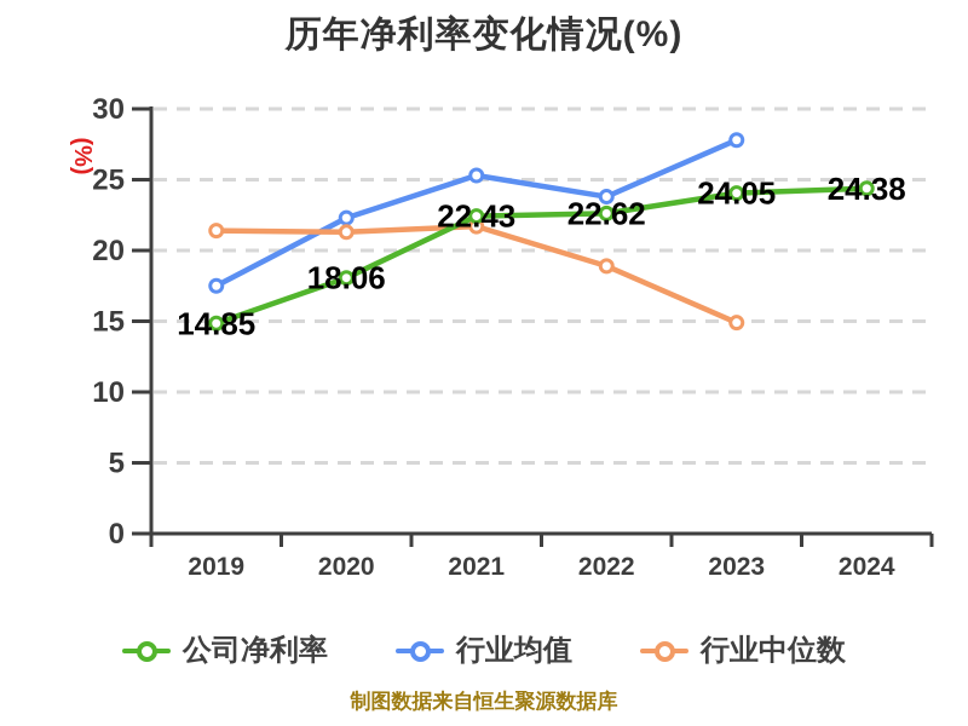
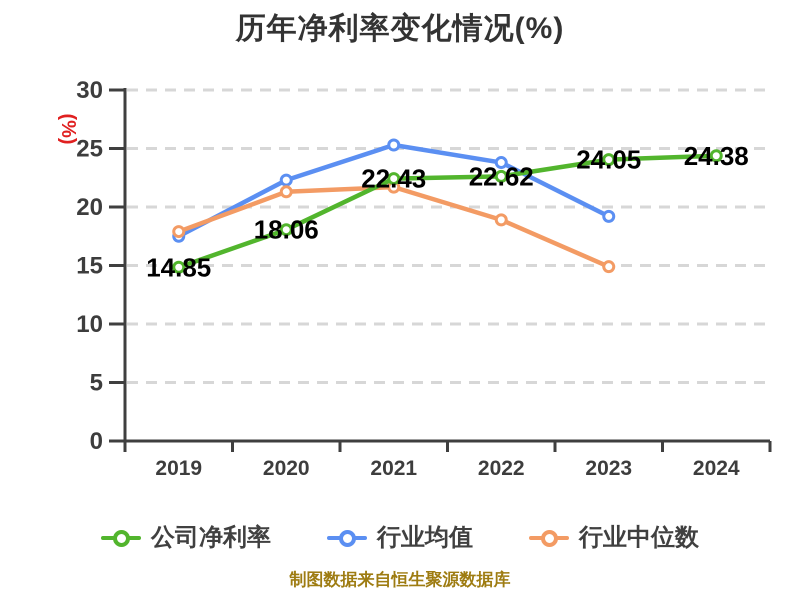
行业中位数/2019: 21.4 -> 17.9
行业均值/2023: 27.8 -> 19.2
